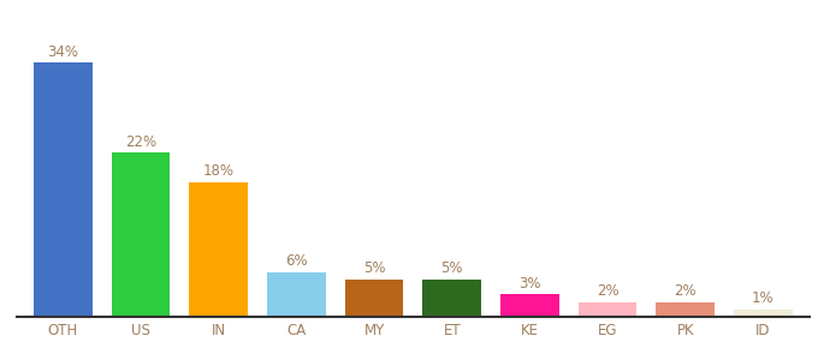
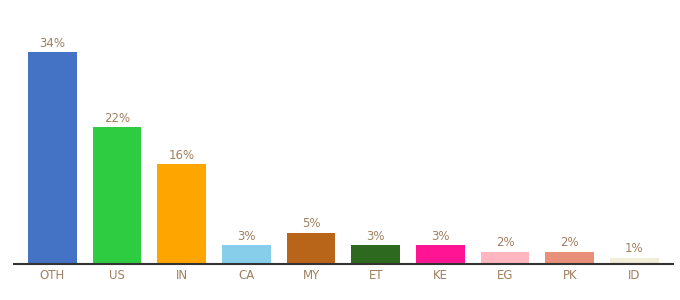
IN: 18% -> 16%
CA: 6% -> 3%
ET: 5% -> 3%
